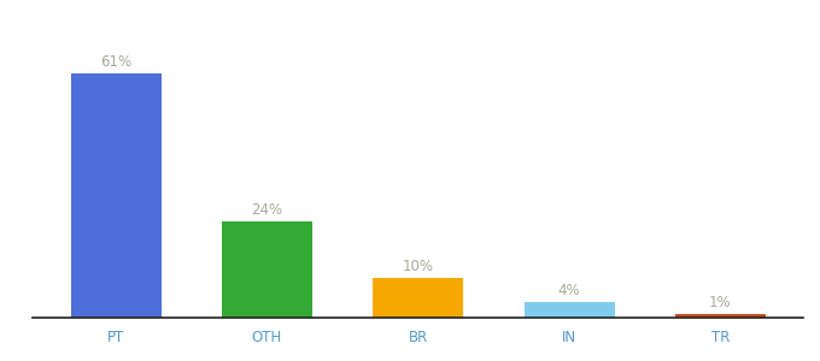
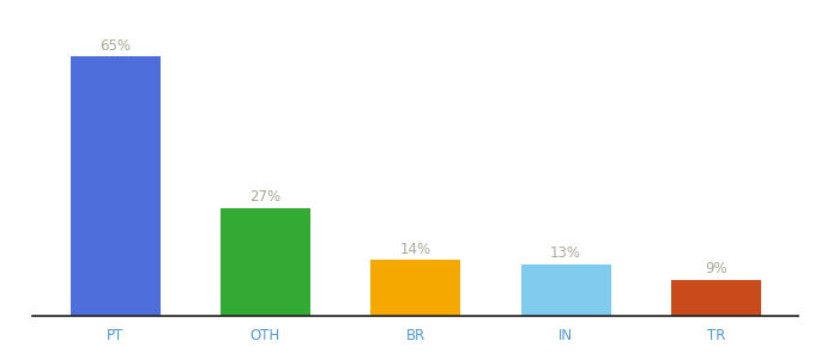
PT: 61% -> 65%
OTH: 24% -> 27%
BR: 10% -> 14%
IN: 4% -> 13%
TR: 1% -> 9%
